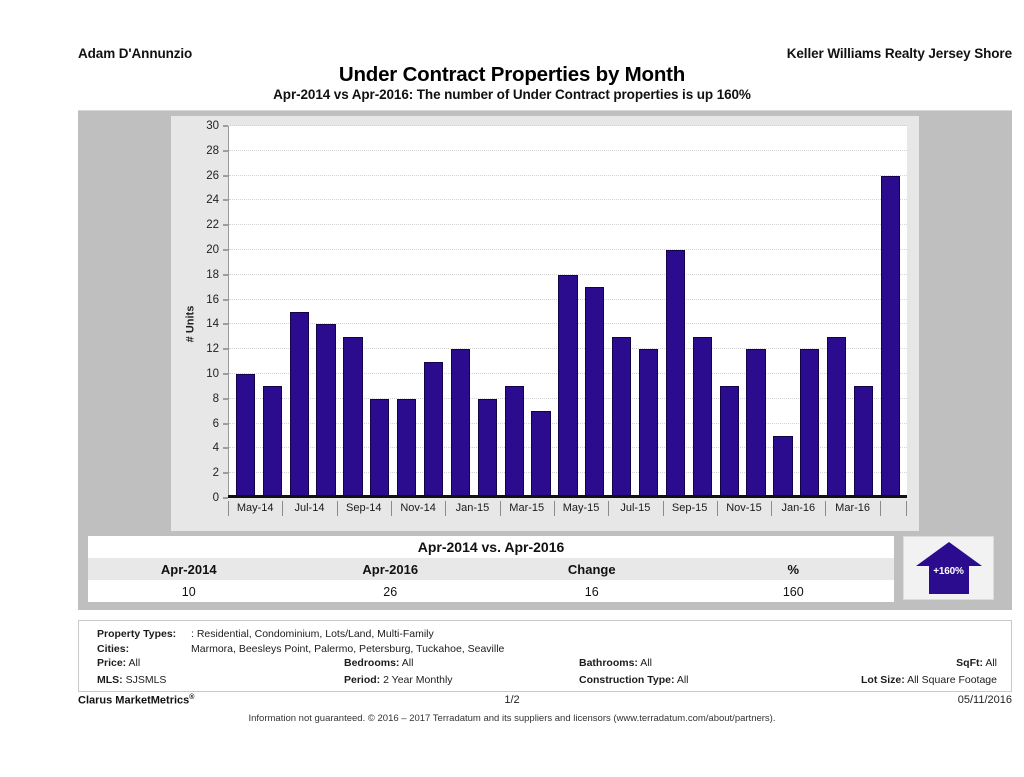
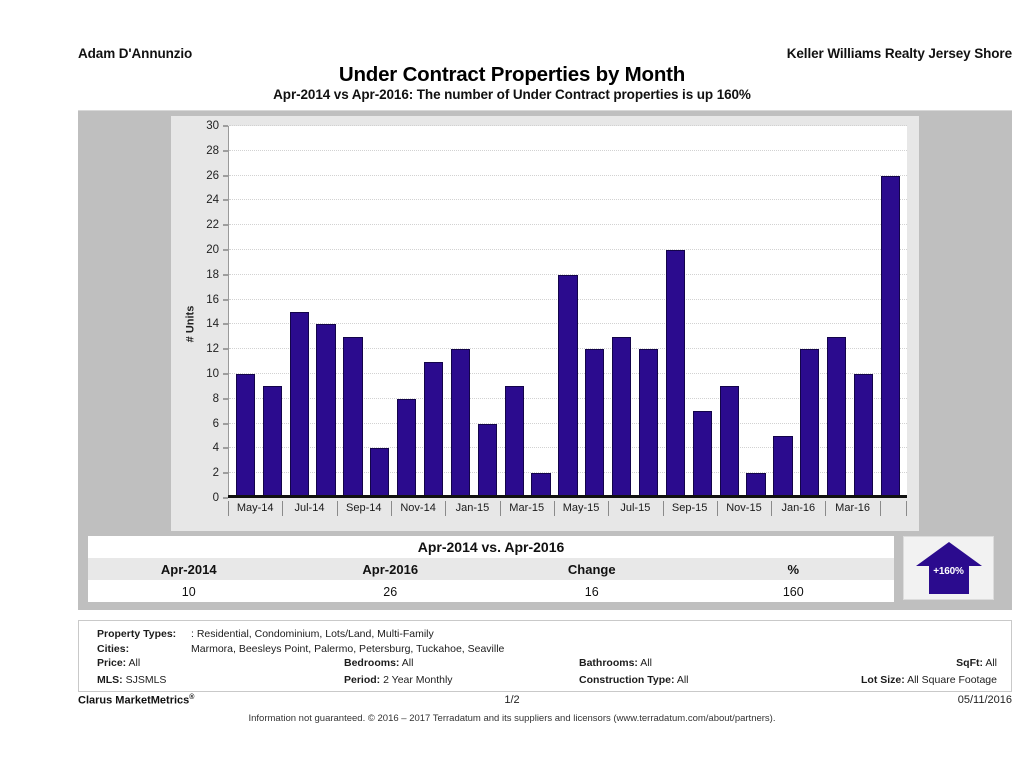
Sep-14: 8 -> 4
Jan-15: 8 -> 6
Mar-15: 7 -> 2
May-15: 17 -> 12
Sep-15: 13 -> 7
Nov-15: 12 -> 2
Mar-16: 9 -> 10
